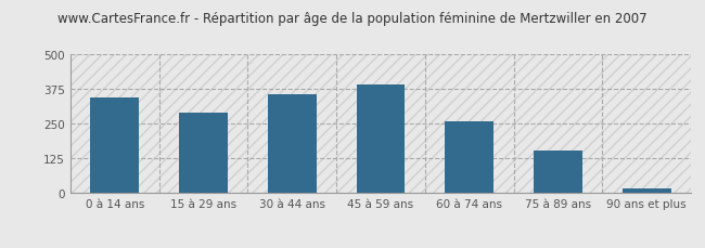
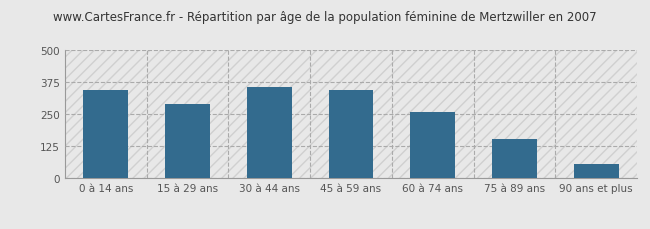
45 à 59 ans: 390 -> 345
90 ans et plus: 18 -> 55
